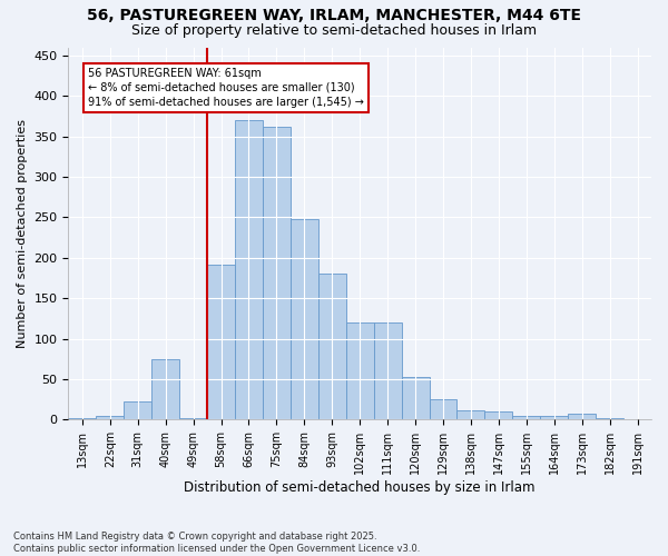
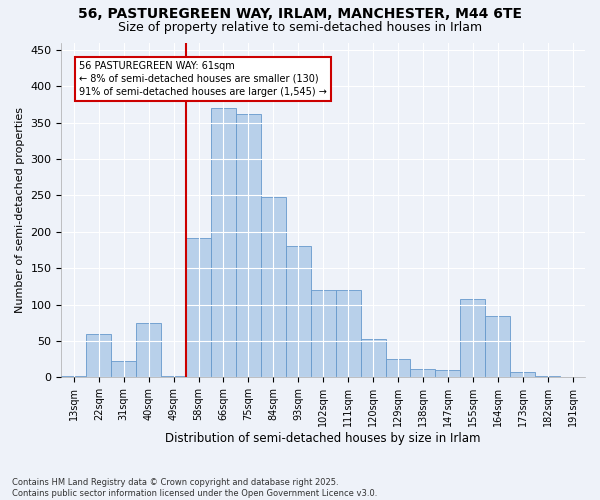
22sqm: 5 -> 60
155sqm: 5 -> 108
164sqm: 5 -> 84
